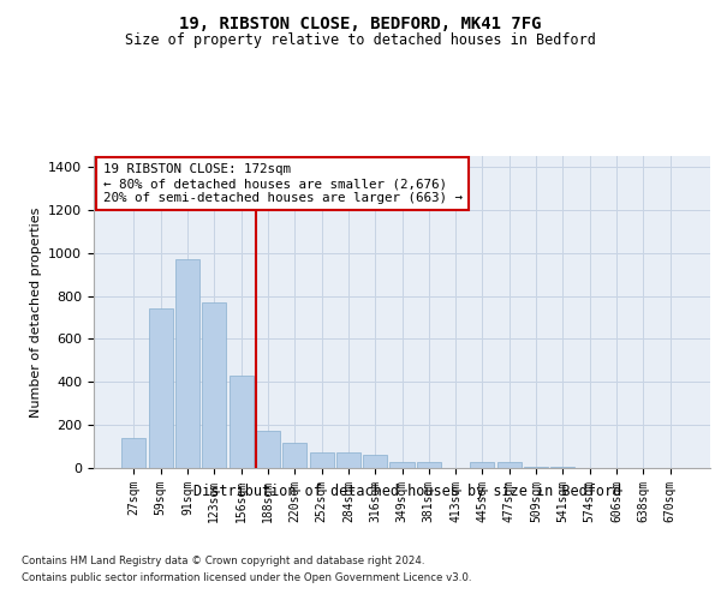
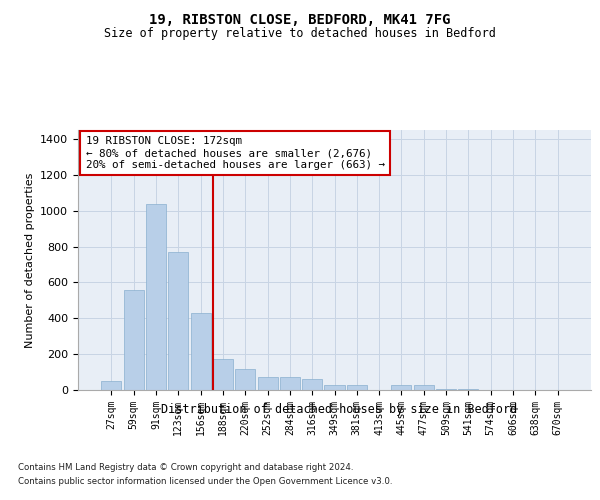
27sqm: 140 -> 50
59sqm: 740 -> 560
91sqm: 970 -> 1040
